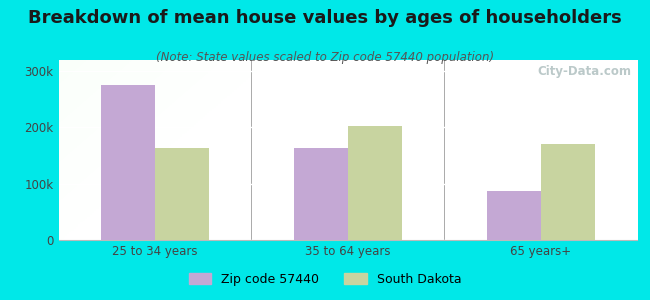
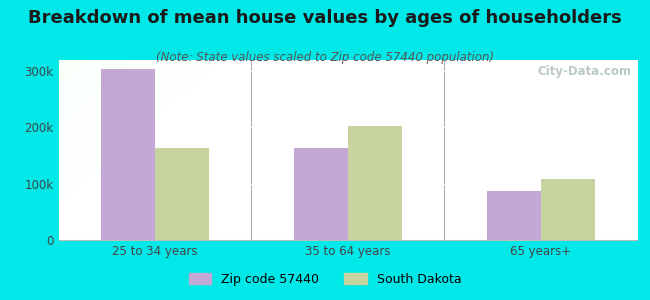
Zip code 57440/25 to 34 years: 275k -> 304k
South Dakota/65 years+: 170k -> 108k
